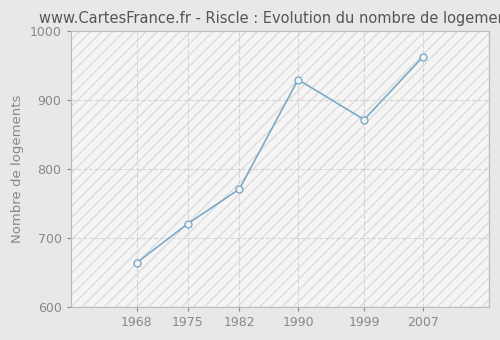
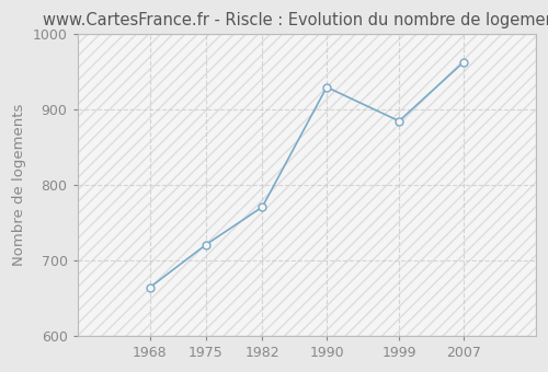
1999: 872 -> 885
